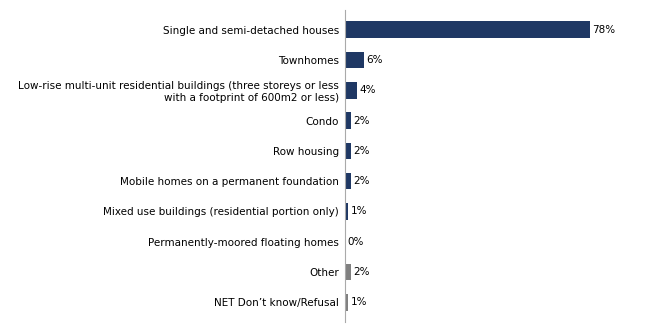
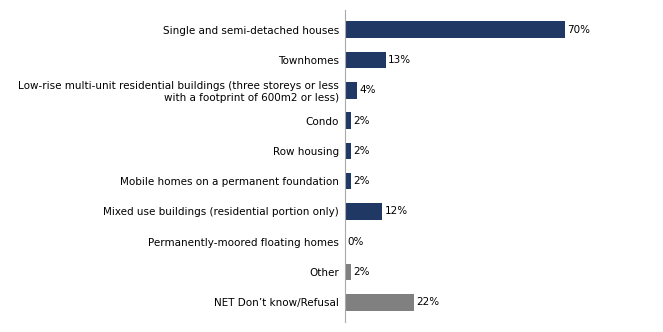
Single and semi-detached houses: 78% -> 70%
Townhomes: 6% -> 13%
Mixed use buildings (residential portion only): 1% -> 12%
NET Don’t know/Refusal: 1% -> 22%
